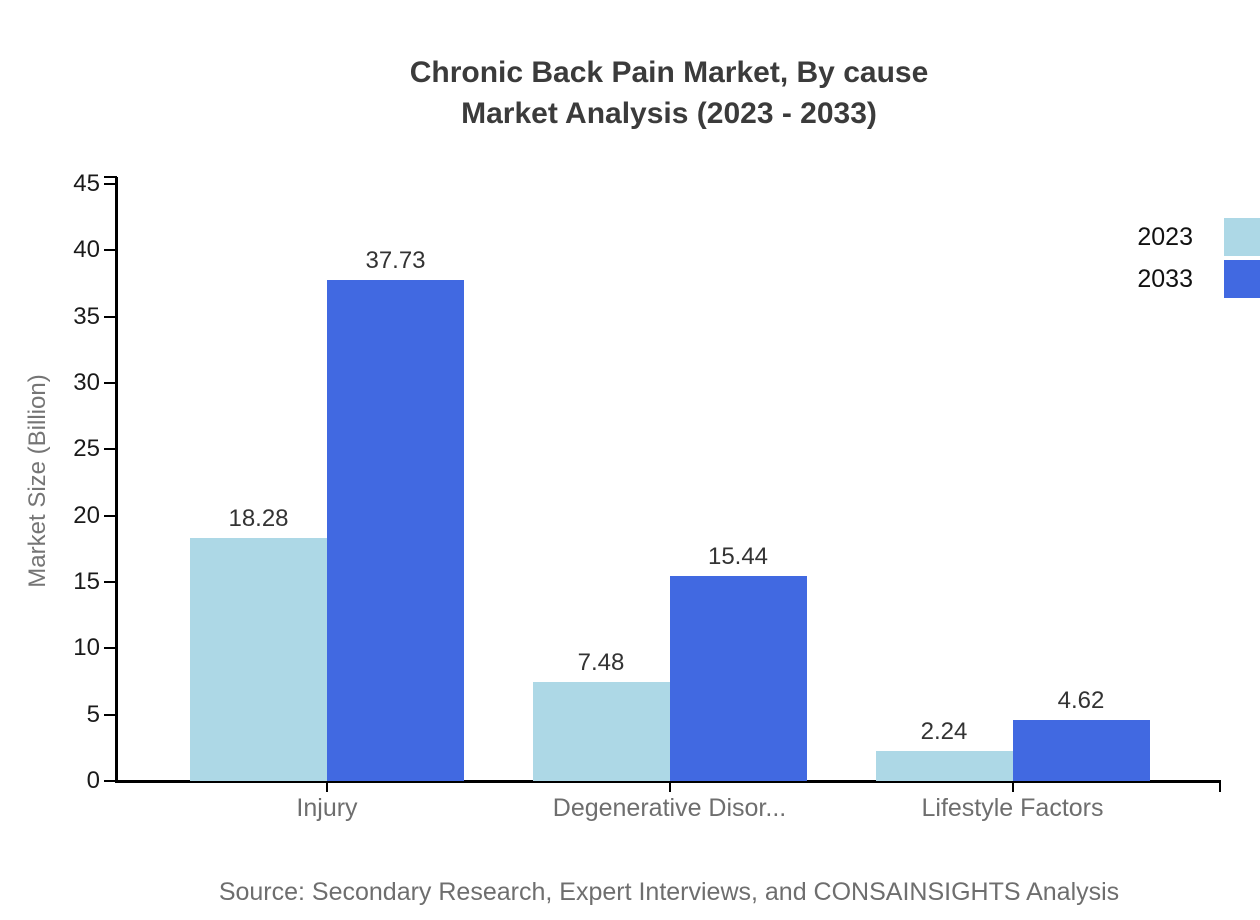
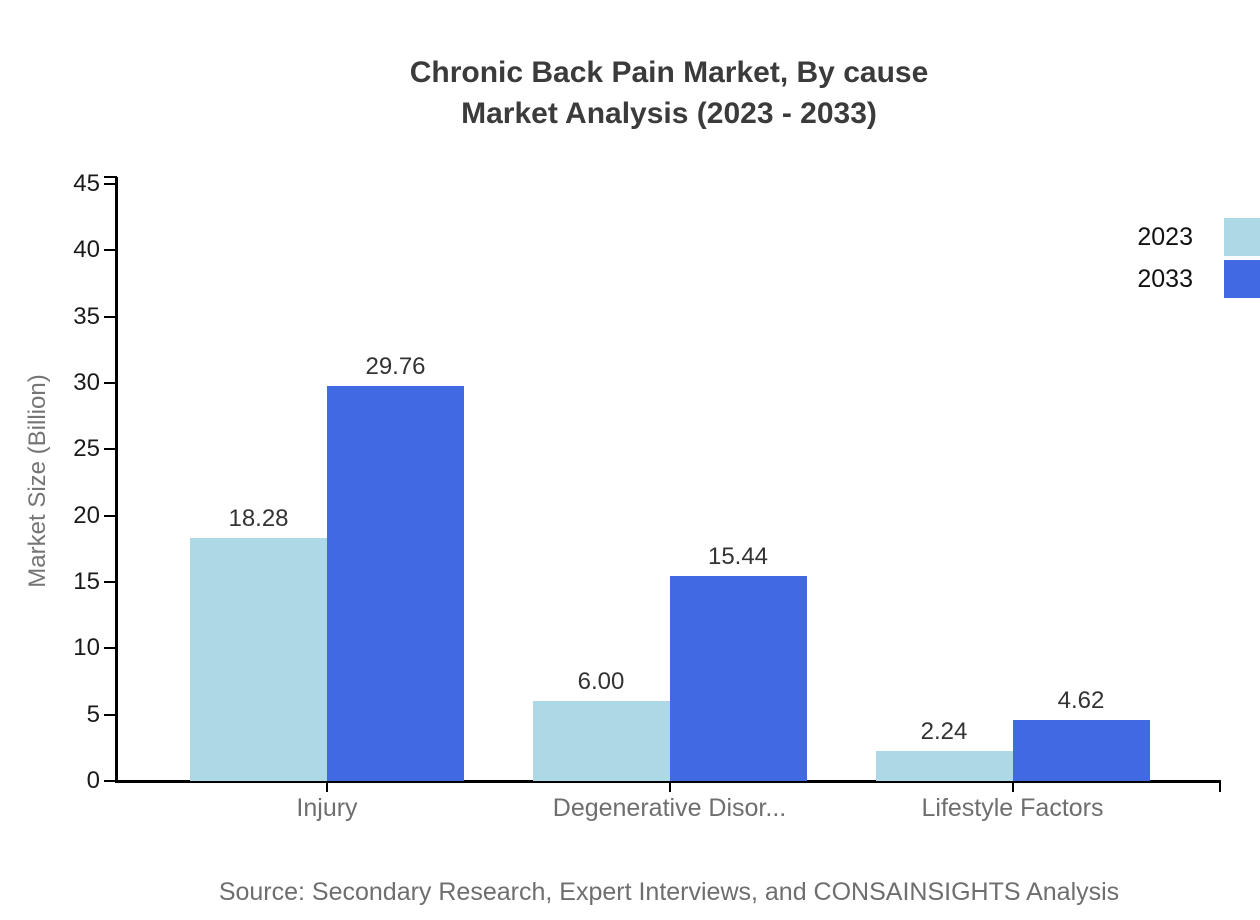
2033/Injury: 37.73 -> 29.76
2023/Degenerative Disor...: 7.48 -> 6.00
